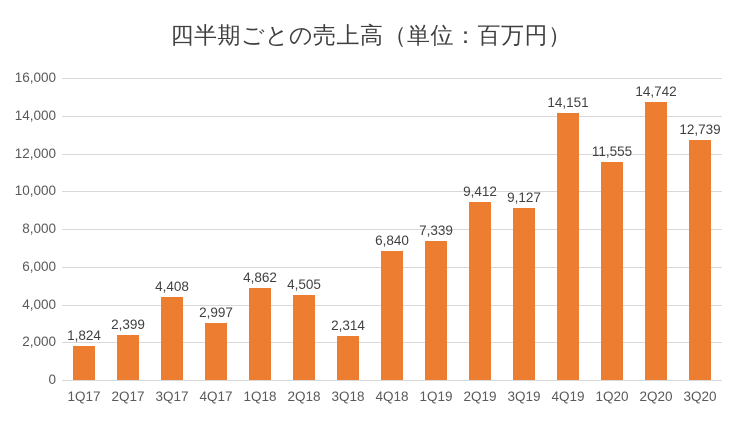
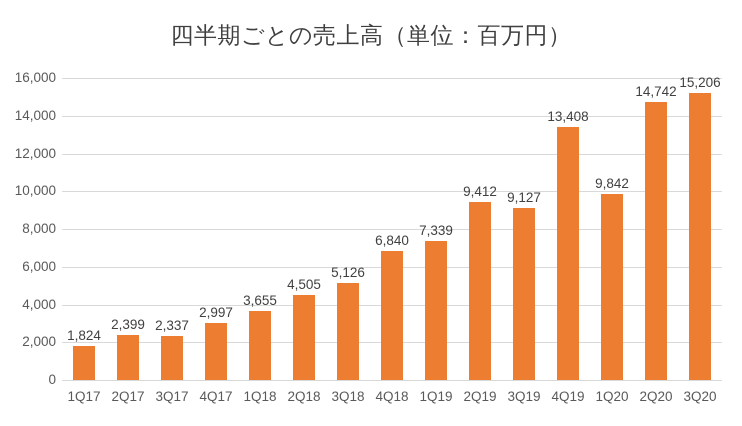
3Q17: 4,408 -> 2,337
1Q18: 4,862 -> 3,655
3Q18: 2,314 -> 5,126
4Q19: 14,151 -> 13,408
1Q20: 11,555 -> 9,842
3Q20: 12,739 -> 15,206
